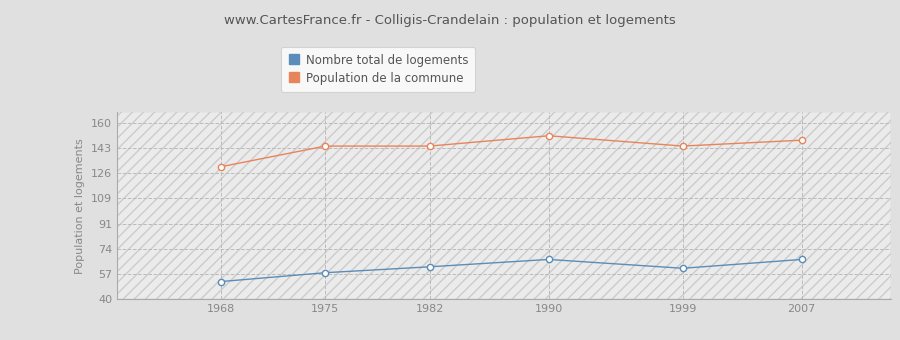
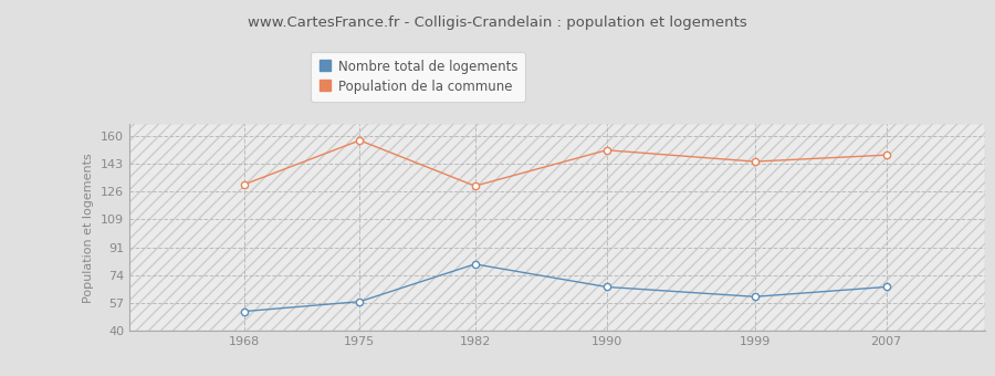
Population de la commune/1975: 144 -> 157
Nombre total de logements/1982: 62 -> 81
Population de la commune/1982: 144 -> 129
